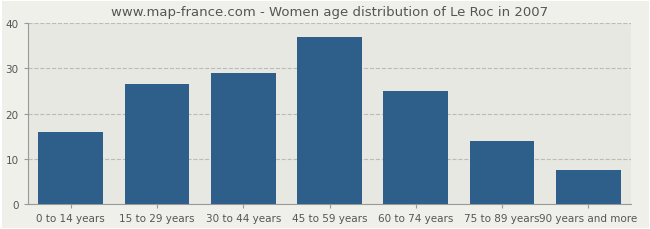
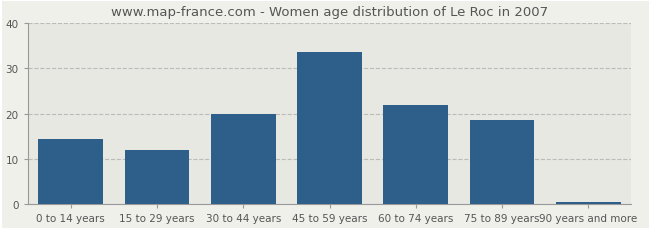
0 to 14 years: 16.0 -> 14.5
15 to 29 years: 26.5 -> 12.0
30 to 44 years: 29.0 -> 20.0
45 to 59 years: 37.0 -> 33.5
60 to 74 years: 25.0 -> 22.0
75 to 89 years: 14.0 -> 18.5
90 years and more: 7.5 -> 0.5
